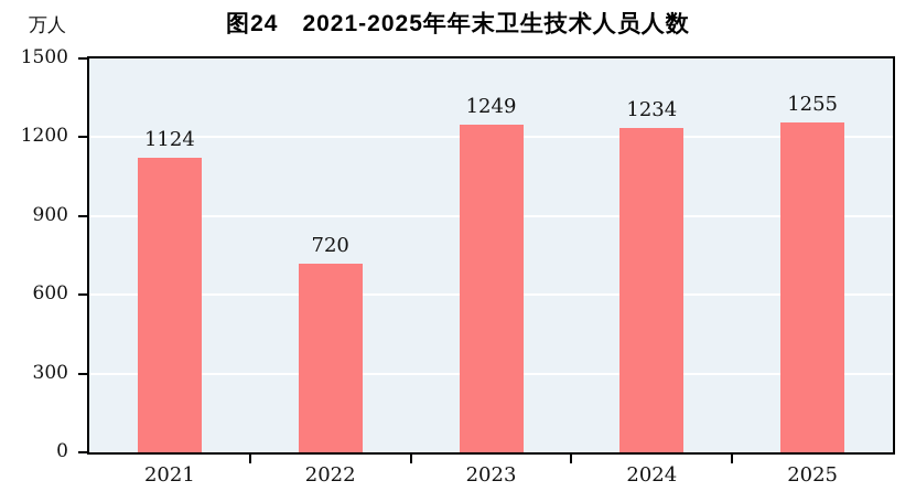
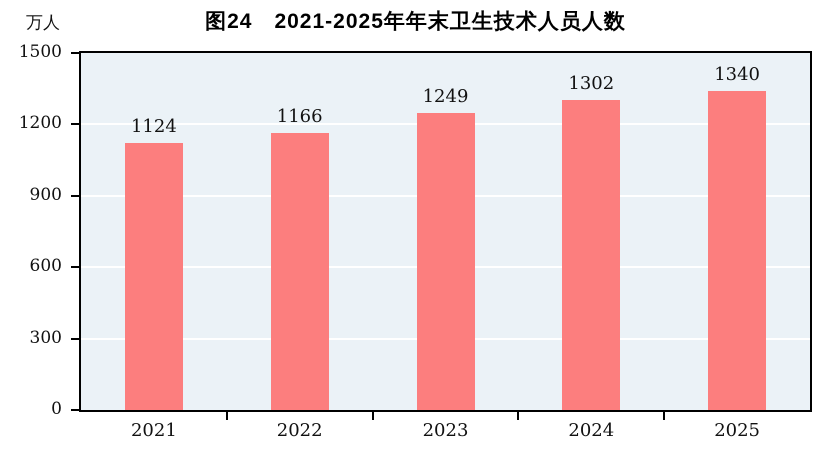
2022: 720 -> 1166
2024: 1234 -> 1302
2025: 1255 -> 1340
